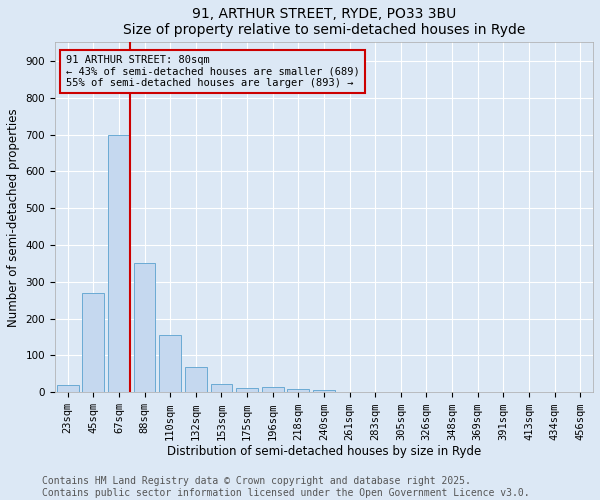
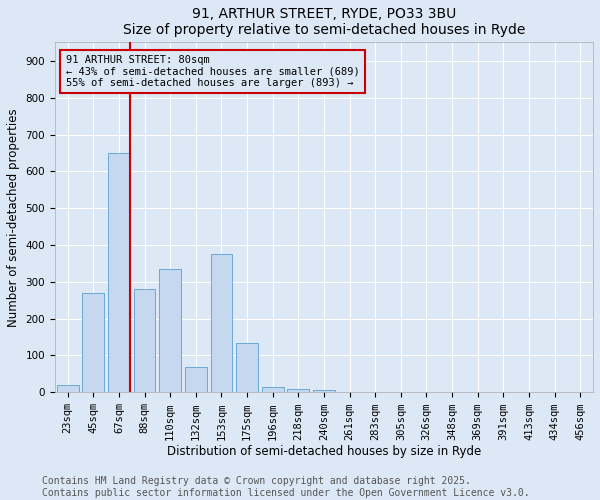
67sqm: 700 -> 650
88sqm: 350 -> 280
110sqm: 155 -> 335
153sqm: 22 -> 375
175sqm: 12 -> 135
